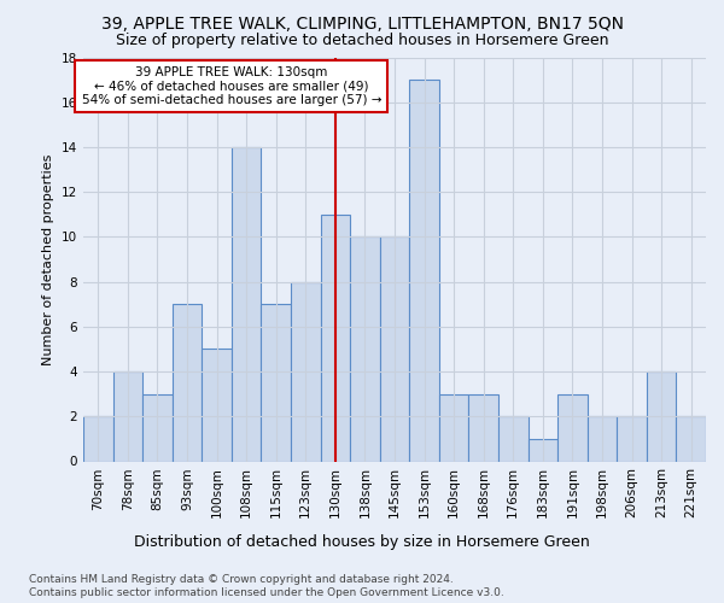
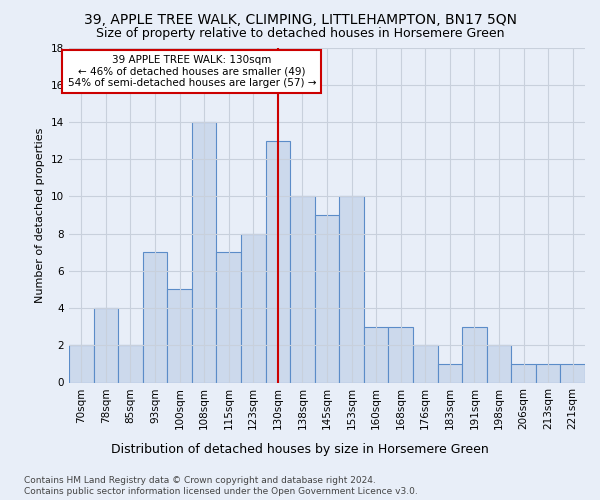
85sqm: 3 -> 2
130sqm: 11 -> 13
145sqm: 10 -> 9
153sqm: 17 -> 10
206sqm: 2 -> 1
213sqm: 4 -> 1
221sqm: 2 -> 1
